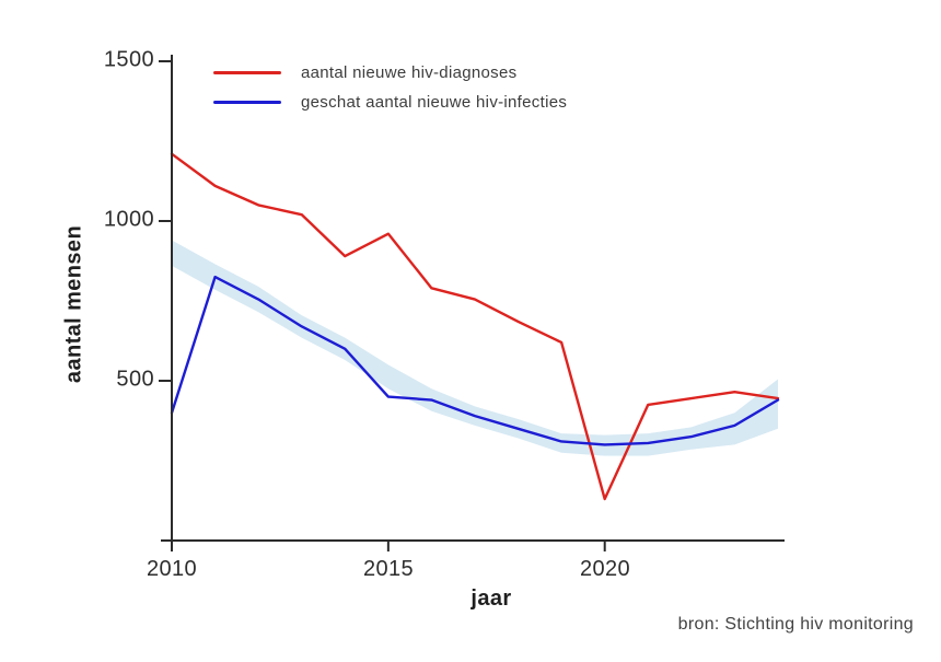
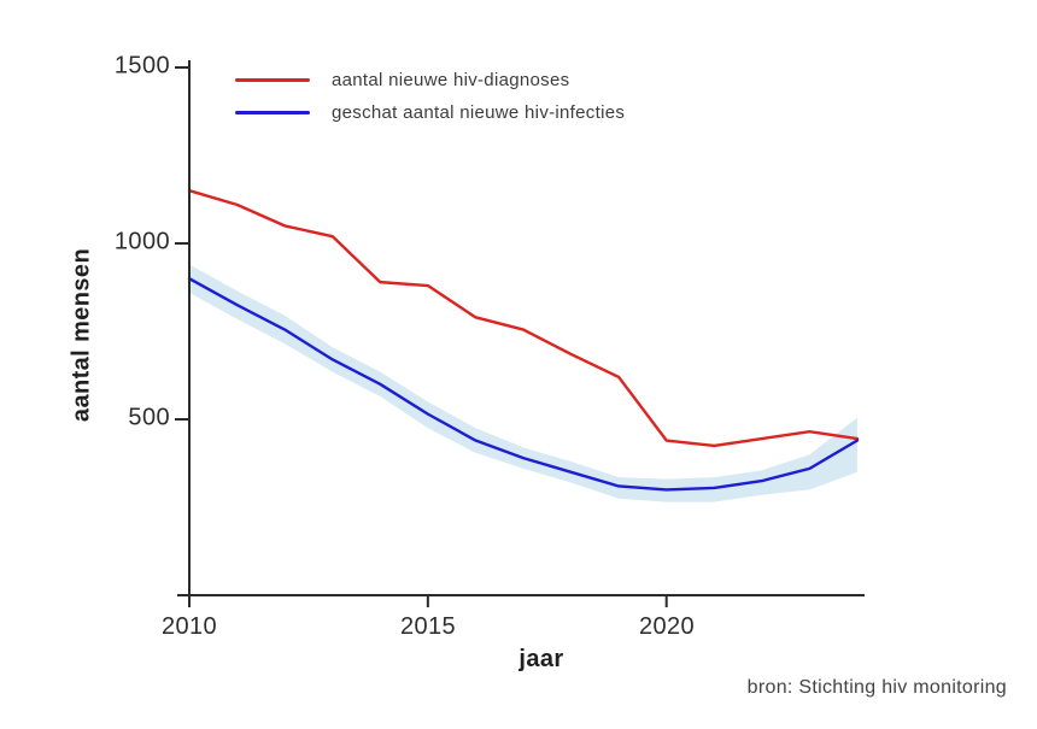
aantal nieuwe hiv-diagnoses/2010: 1210 -> 1150
geschat aantal nieuwe hiv-infecties/2010: 400 -> 900
aantal nieuwe hiv-diagnoses/2015: 960 -> 880
geschat aantal nieuwe hiv-infecties/2015: 450 -> 520
aantal nieuwe hiv-diagnoses/2020: 130 -> 440
